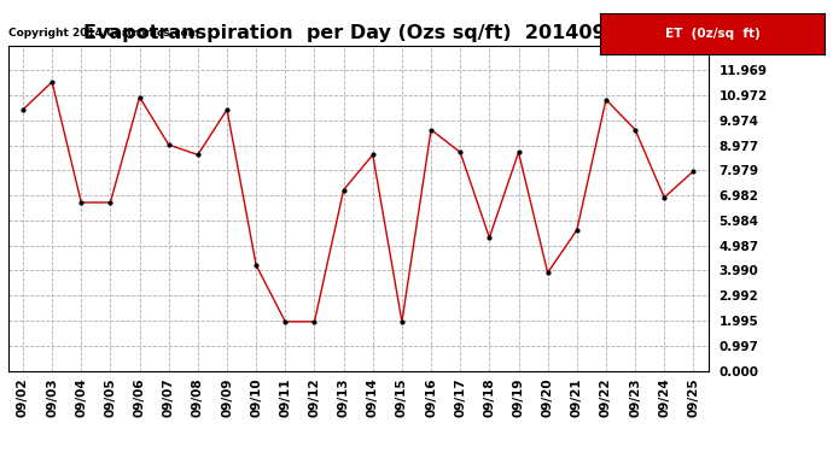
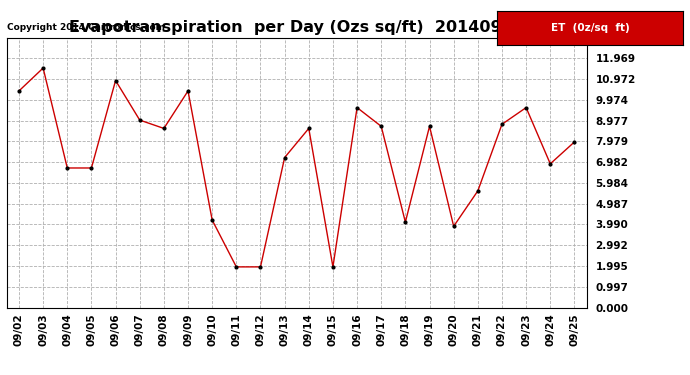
09/18: 5.30 -> 4.10
09/22: 10.80 -> 8.80
